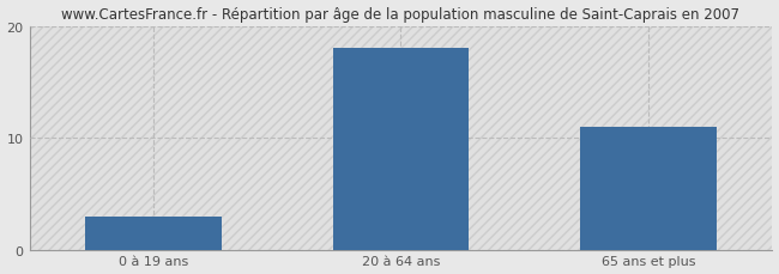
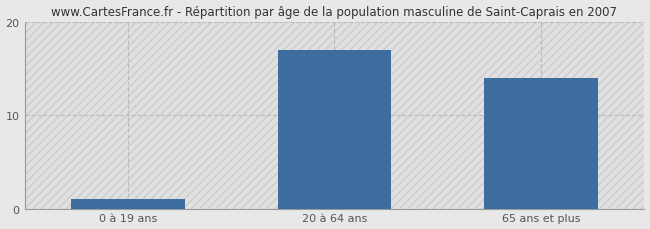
0 à 19 ans: 3 -> 1
20 à 64 ans: 18 -> 17
65 ans et plus: 11 -> 14
